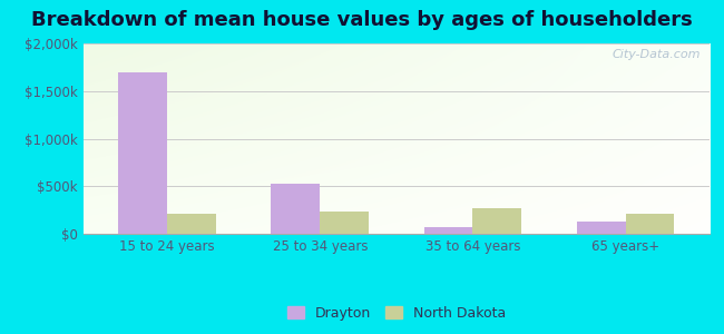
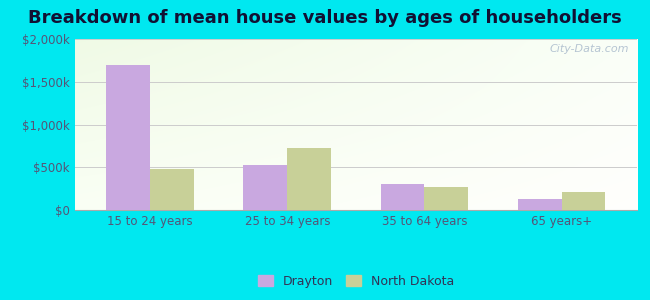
North Dakota/15 to 24 years: $200k -> $480k
North Dakota/25 to 34 years: $240k -> $720k
Drayton/35 to 64 years: $80k -> $300k
